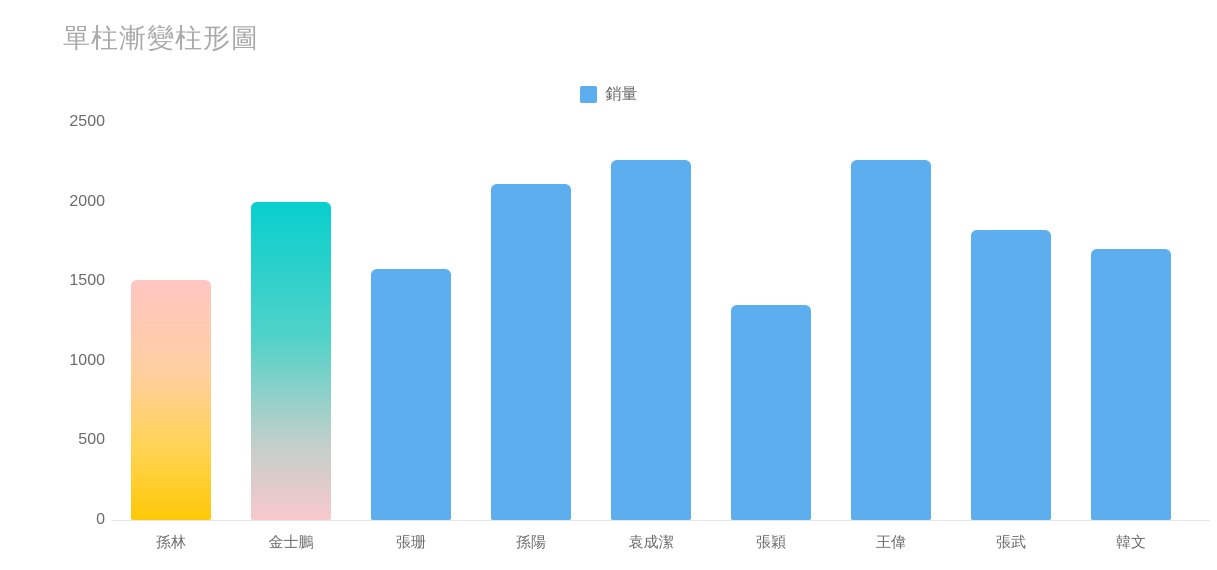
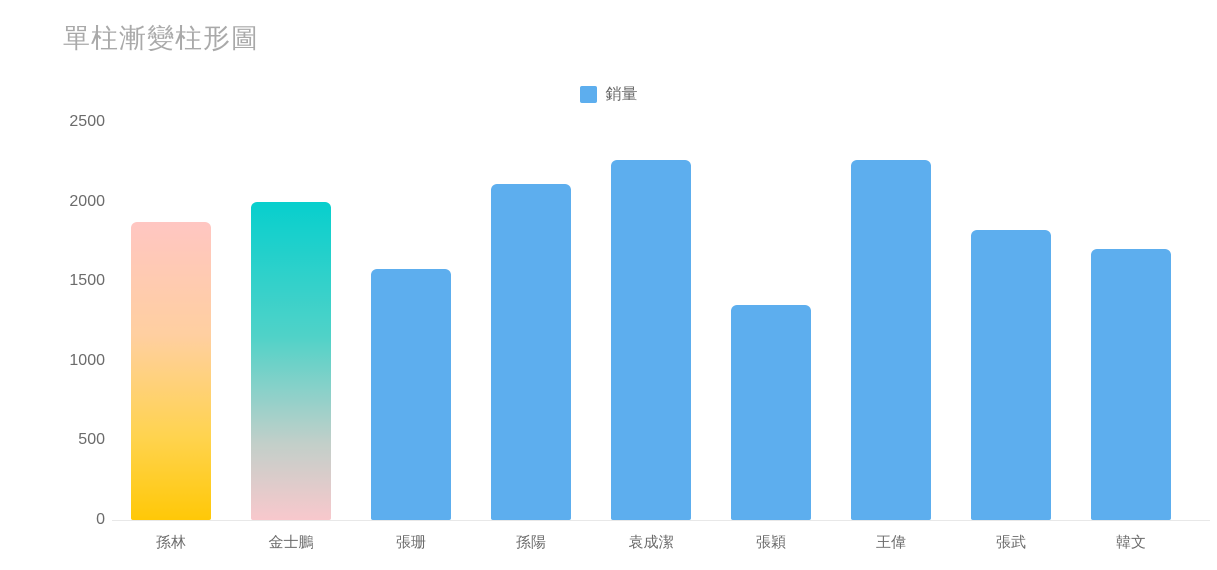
孫林: 1510 -> 1870
